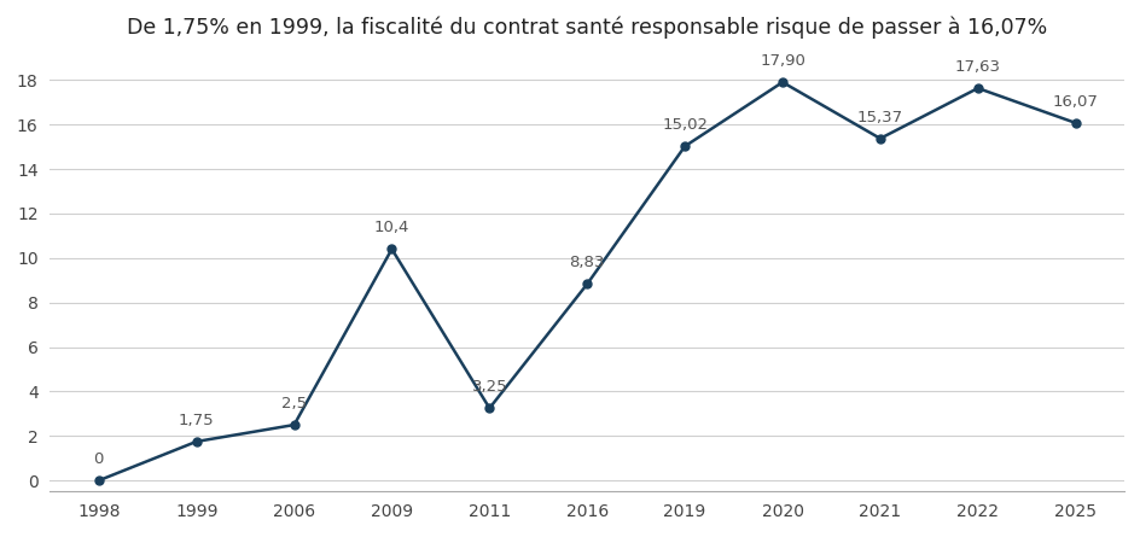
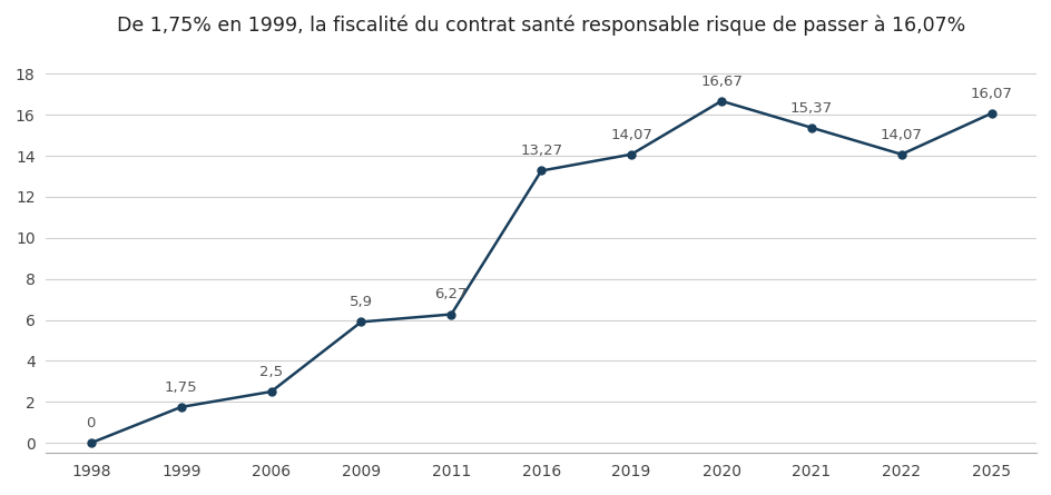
2009: 10,4 -> 5,9
2011: 3,25 -> 6,27
2016: 8,83 -> 13,27
2019: 15,02 -> 14,07
2020: 17,90 -> 16,67
2022: 17,63 -> 14,07
